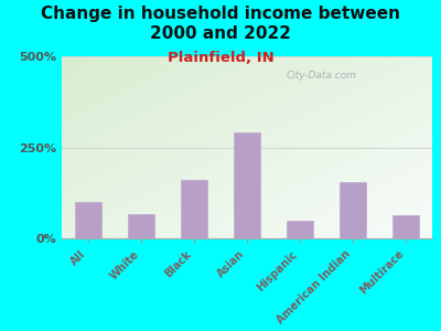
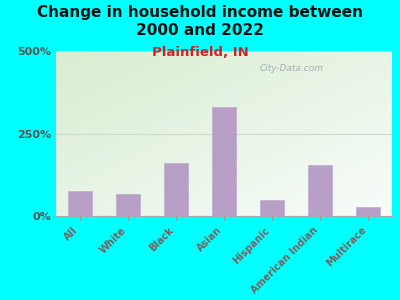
All: 100% -> 75%
Asian: 290% -> 330%
Multirace: 65% -> 28%
